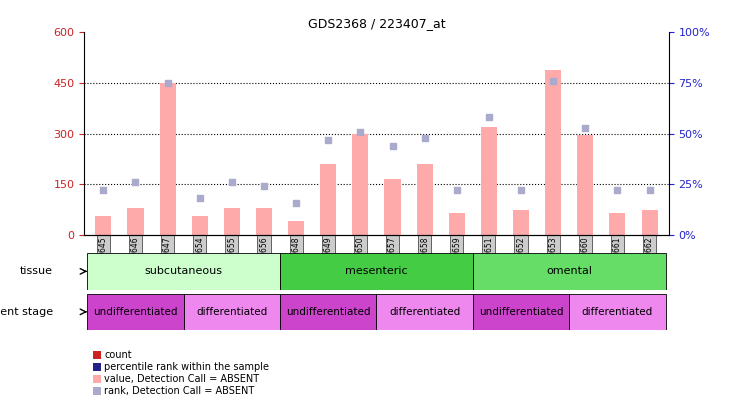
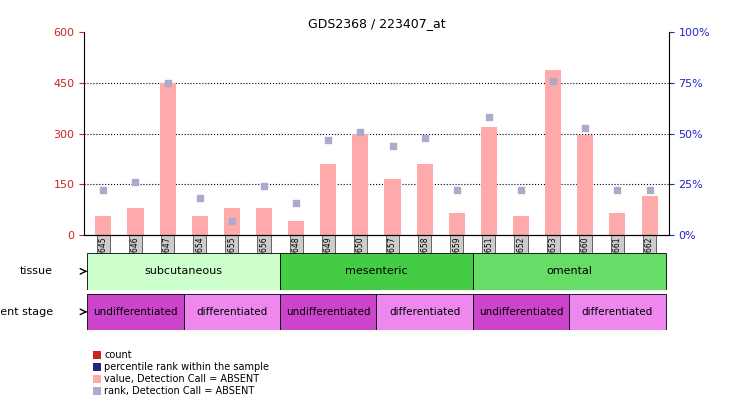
rank, Detection Call = ABSENT/GSM30655: 26% -> 7%
value, Detection Call = ABSENT/GSM30652: 75 -> 55
value, Detection Call = ABSENT/GSM30662: 75 -> 115
